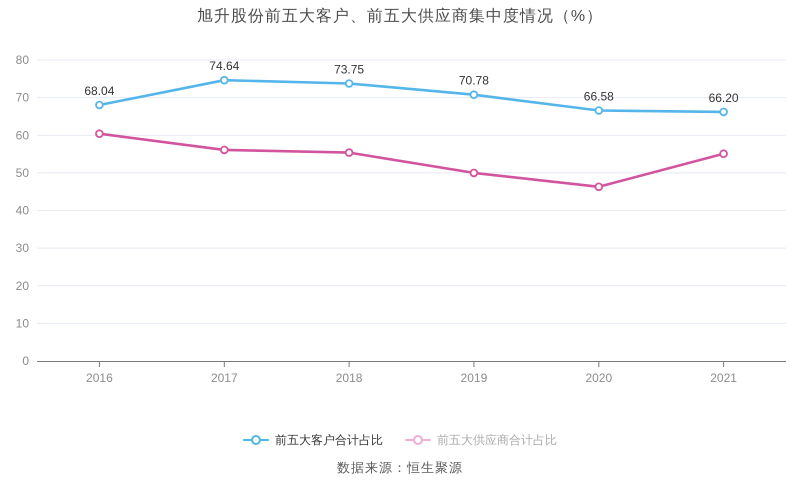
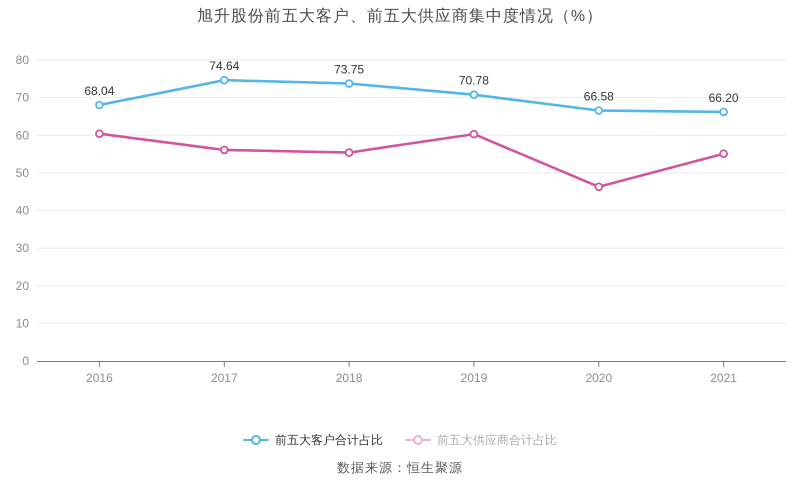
前五大供应商合计占比/2019: 50 -> 60
